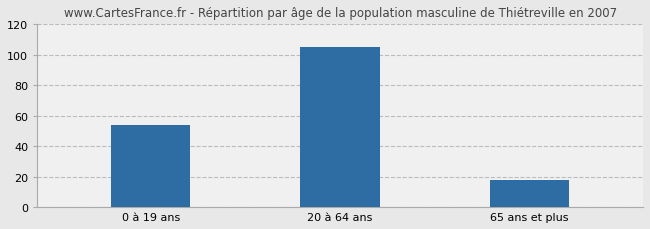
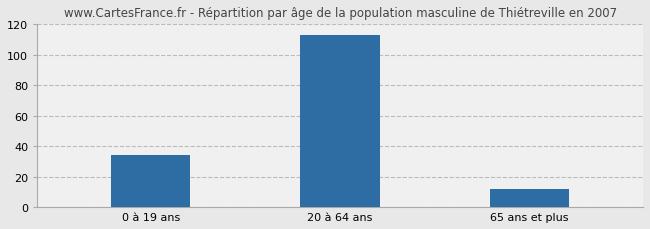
0 à 19 ans: 54 -> 34
20 à 64 ans: 105 -> 113
65 ans et plus: 18 -> 12
